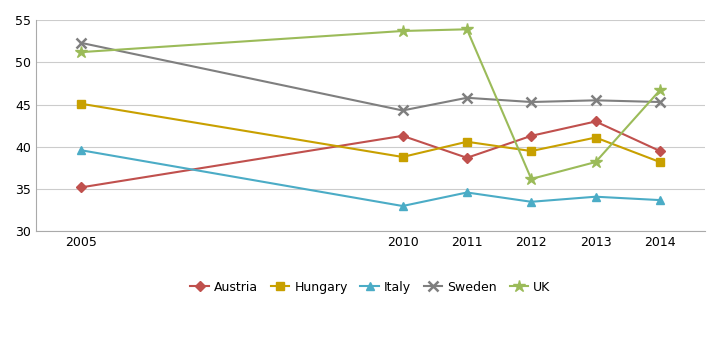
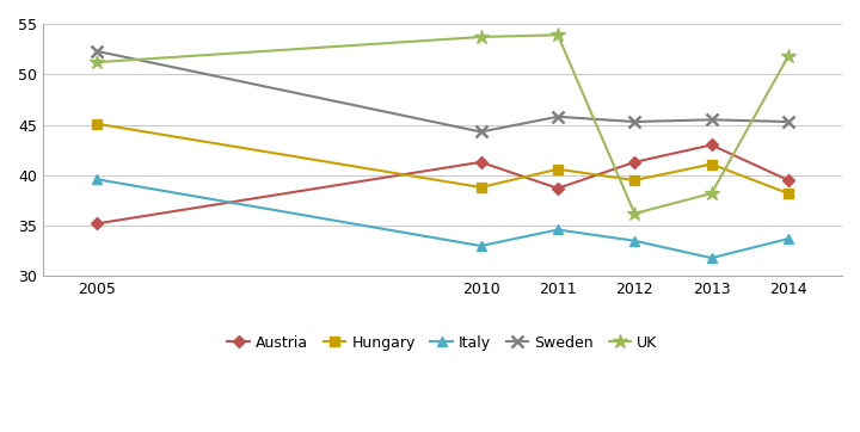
Italy/2013: 34.1 -> 31.8
UK/2014: 46.7 -> 51.8
